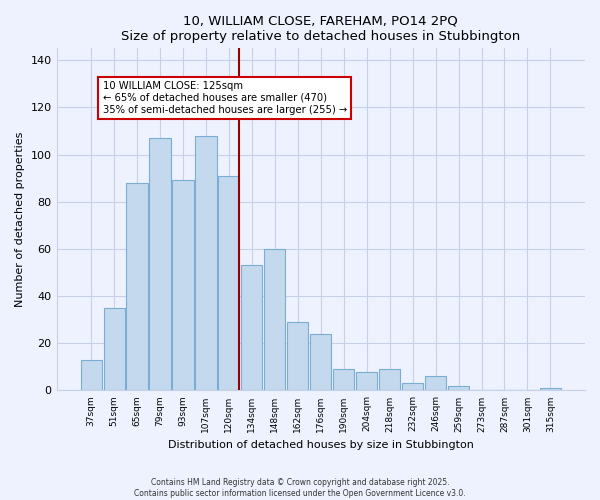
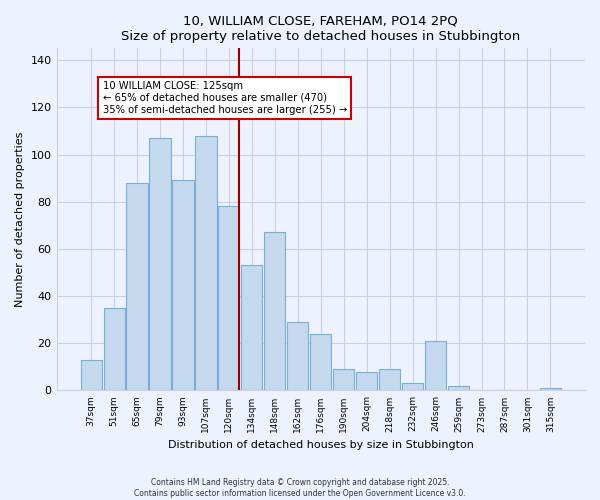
120sqm: 91 -> 78
148sqm: 60 -> 67
246sqm: 6 -> 21
